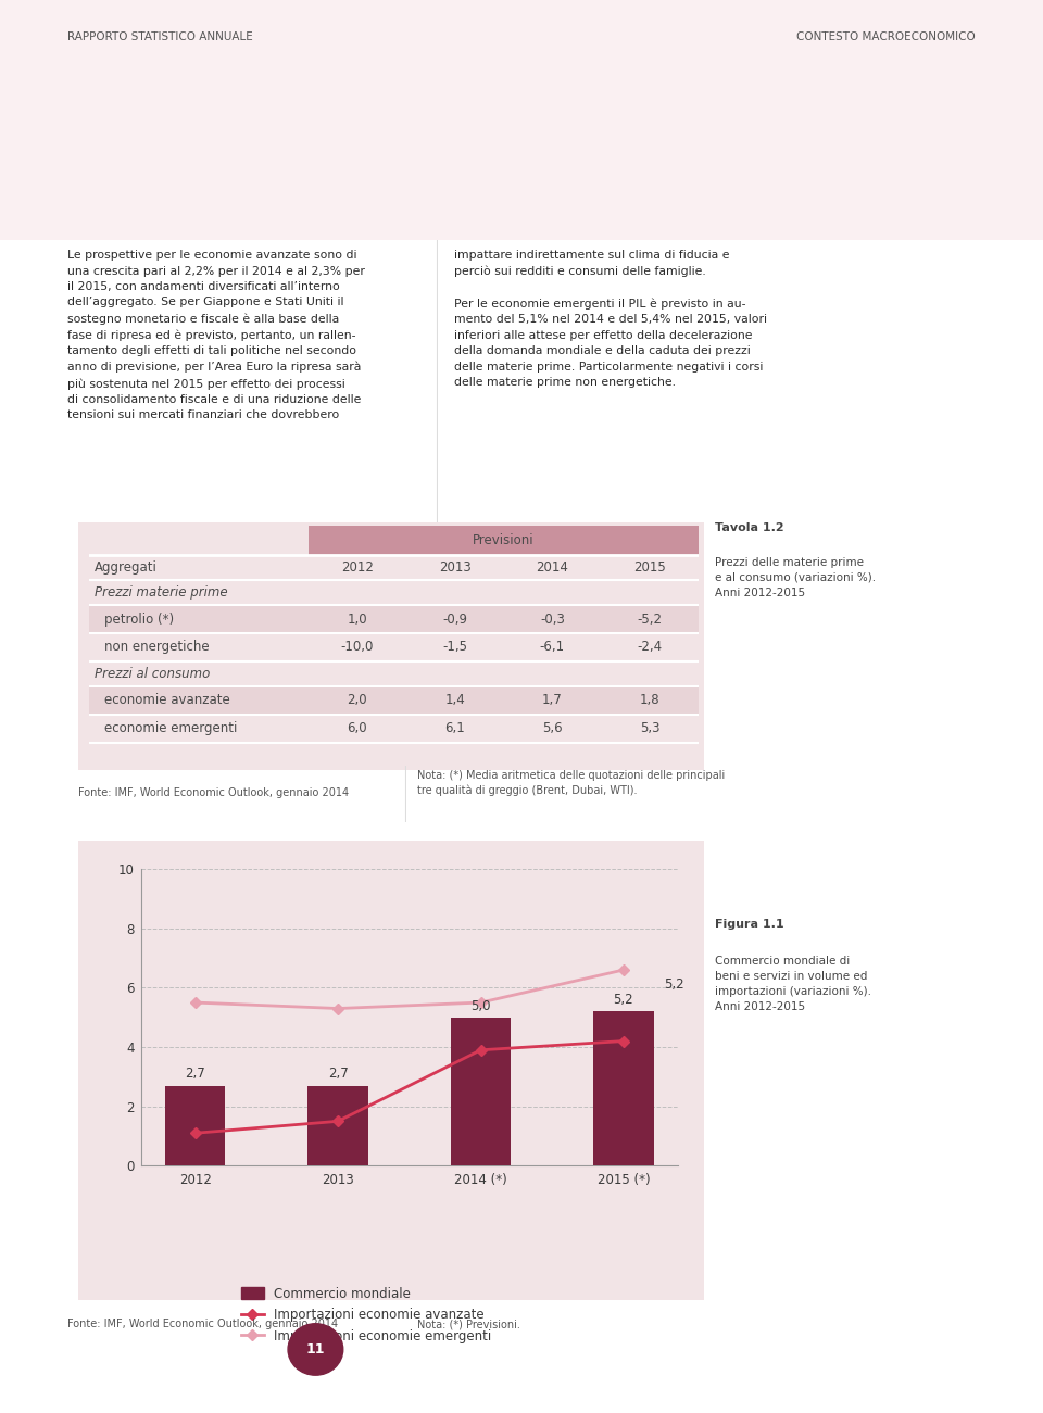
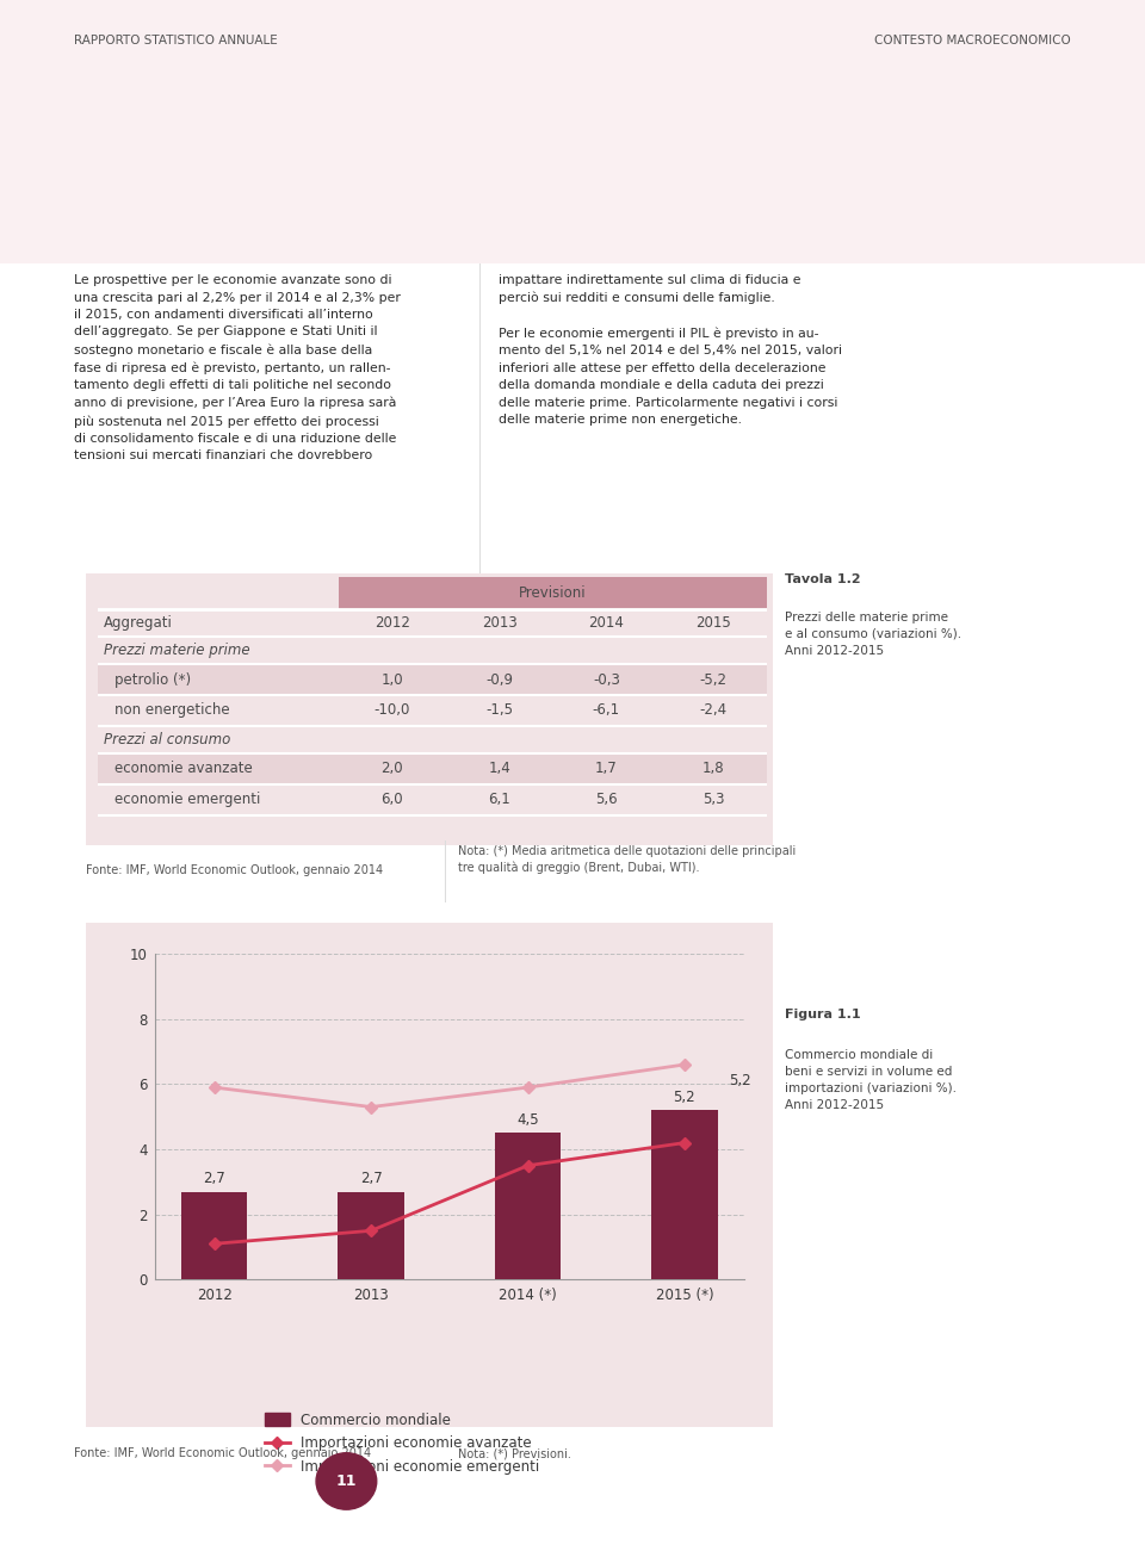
Importazioni economie emergenti/2012: 5.5 -> 5.9
Commercio mondiale/2014 (*): 5,0 -> 4,5
Importazioni economie avanzate/2014 (*): 3.9 -> 3.5
Importazioni economie emergenti/2014 (*): 5.5 -> 5.9
